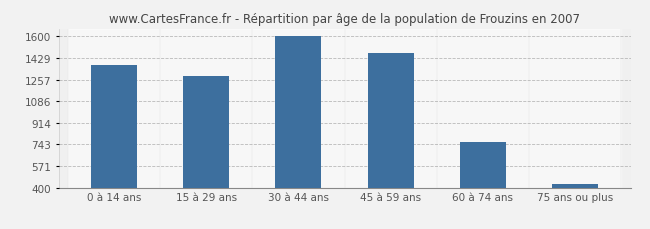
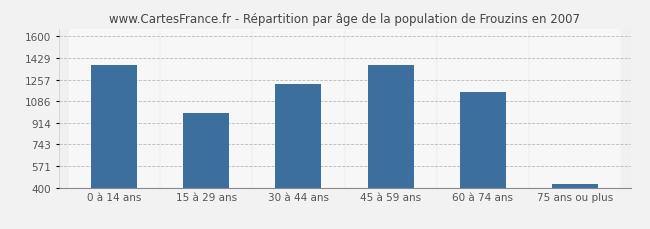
15 à 29 ans: 1280 -> 990
30 à 44 ans: 1600 -> 1220
45 à 59 ans: 1470 -> 1370
60 à 74 ans: 760 -> 1160
